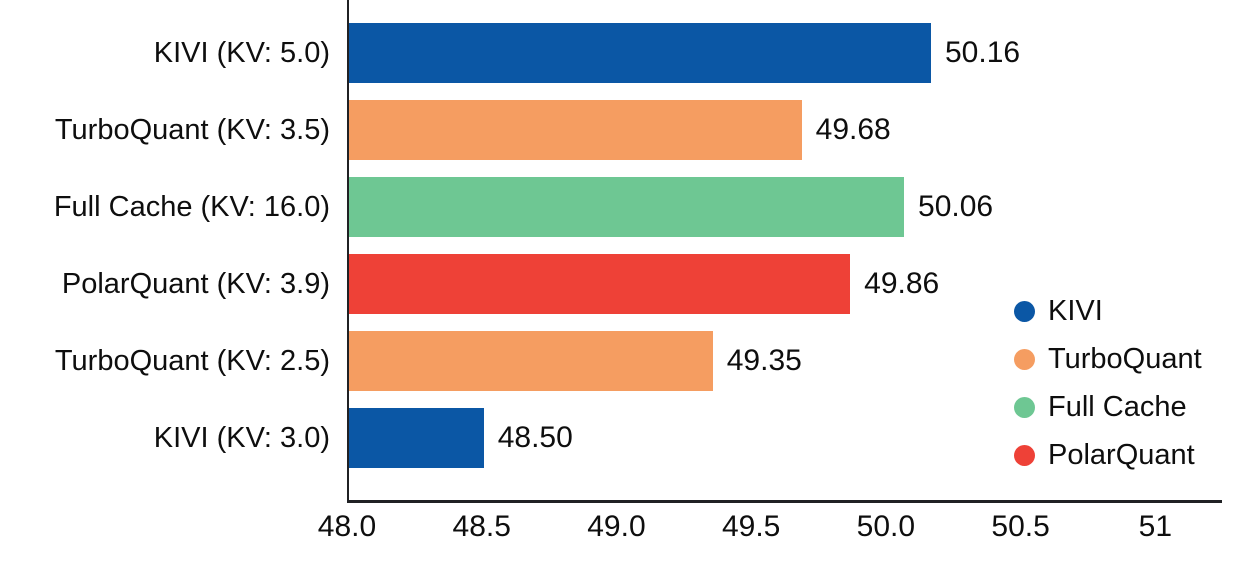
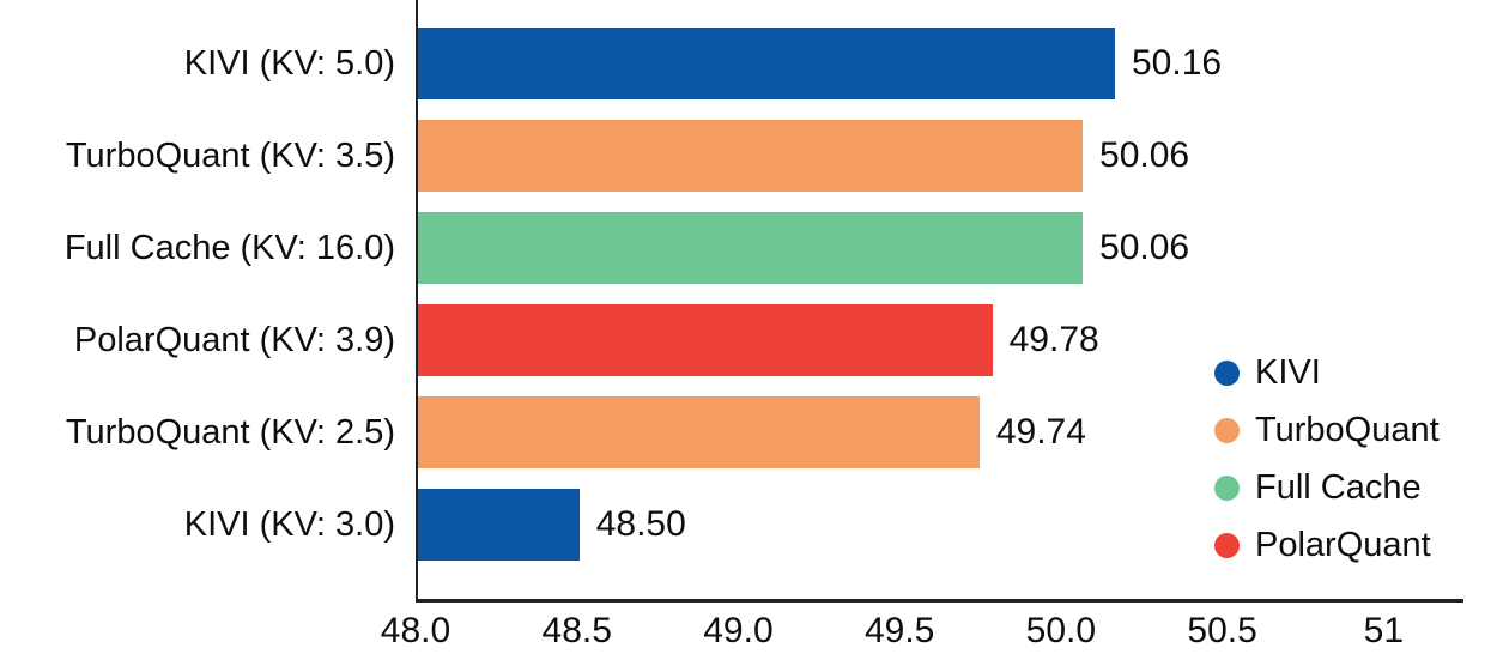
TurboQuant (KV: 3.5): 49.68 -> 50.06
PolarQuant (KV: 3.9): 49.86 -> 49.78
TurboQuant (KV: 2.5): 49.35 -> 49.74
